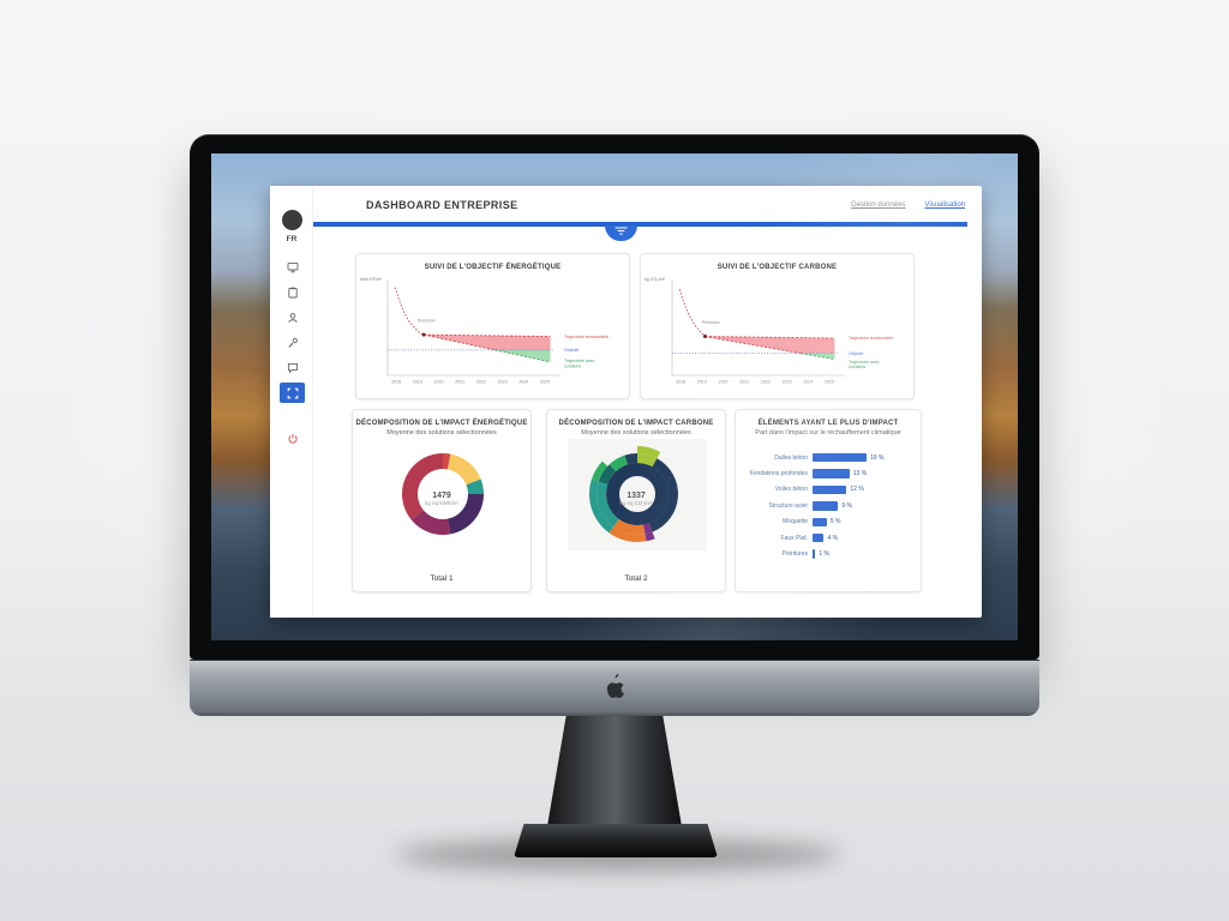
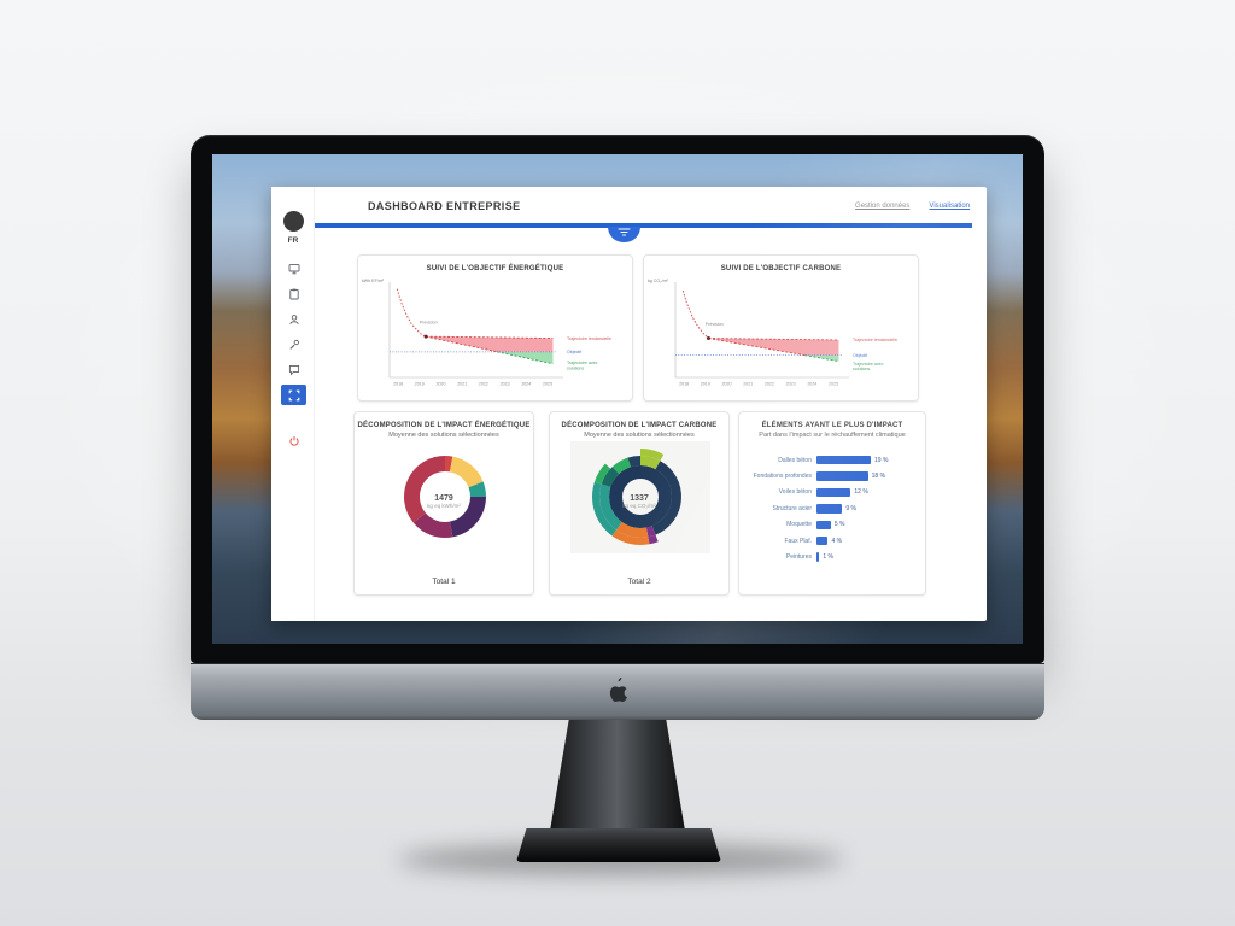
ÉLÉMENTS AYANT LE PLUS D'IMPACT/Fondations profondes: 13 -> 18
